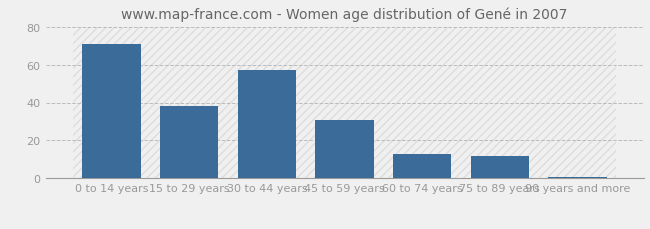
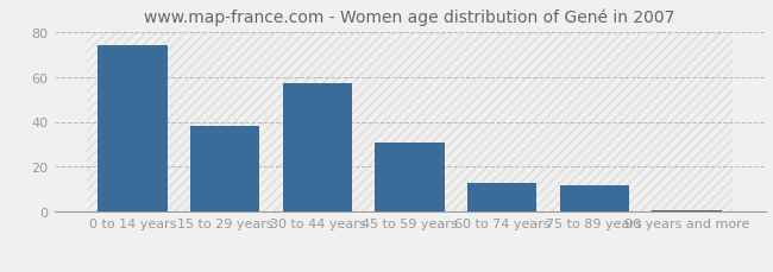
0 to 14 years: 71 -> 74
